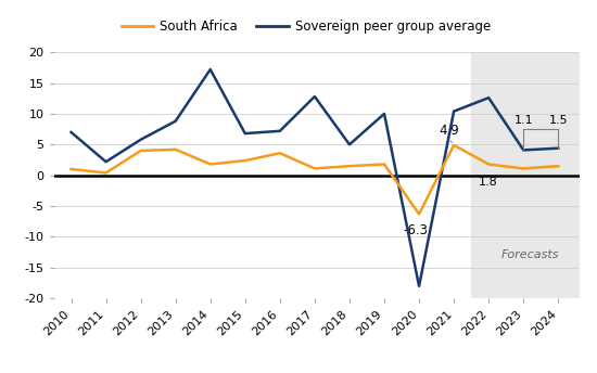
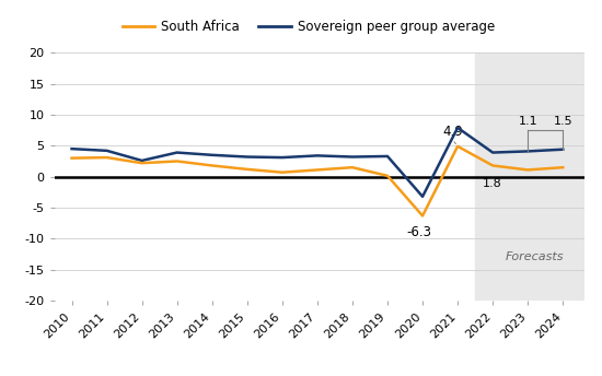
South Africa/2010: 1.0 -> 3.0
Sovereign peer group average/2010: 7.0 -> 4.5
South Africa/2011: 0.4 -> 3.1
Sovereign peer group average/2011: 2.2 -> 4.2
South Africa/2012: 4.0 -> 2.2
Sovereign peer group average/2012: 5.8 -> 2.6
South Africa/2013: 4.2 -> 2.5
Sovereign peer group average/2013: 8.8 -> 3.9
Sovereign peer group average/2014: 17.2 -> 3.5
South Africa/2015: 2.4 -> 1.2
Sovereign peer group average/2015: 6.8 -> 3.2
South Africa/2016: 3.6 -> 0.7
Sovereign peer group average/2016: 7.2 -> 3.1
Sovereign peer group average/2017: 12.8 -> 3.4
Sovereign peer group average/2018: 5.0 -> 3.2
South Africa/2019: 1.8 -> 0.1
Sovereign peer group average/2019: 10.0 -> 3.3
Sovereign peer group average/2020: -18.0 -> -3.2
Sovereign peer group average/2021: 10.4 -> 7.9
Sovereign peer group average/2022: 12.6 -> 3.9
